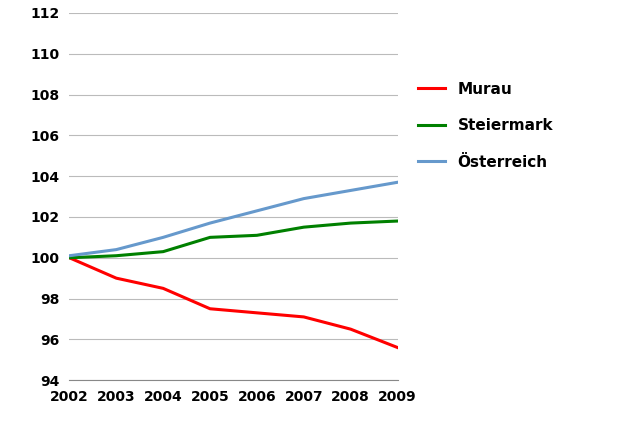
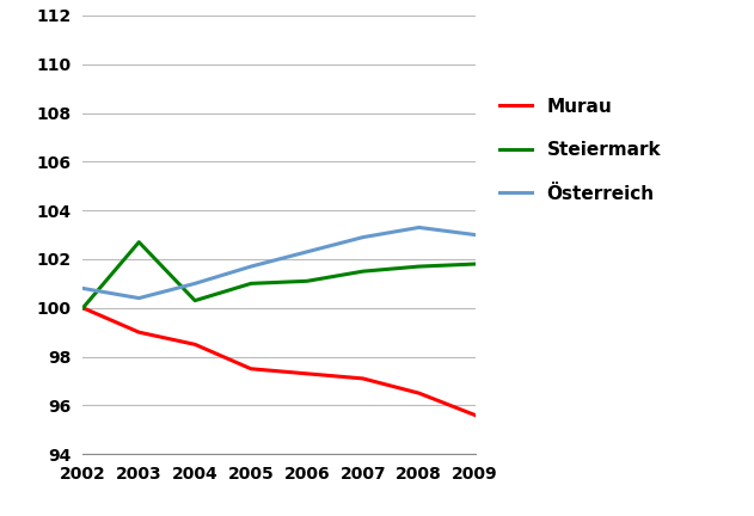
Österreich/2002: 100.1 -> 100.8
Steiermark/2003: 100.1 -> 102.7
Österreich/2009: 103.7 -> 103.0
